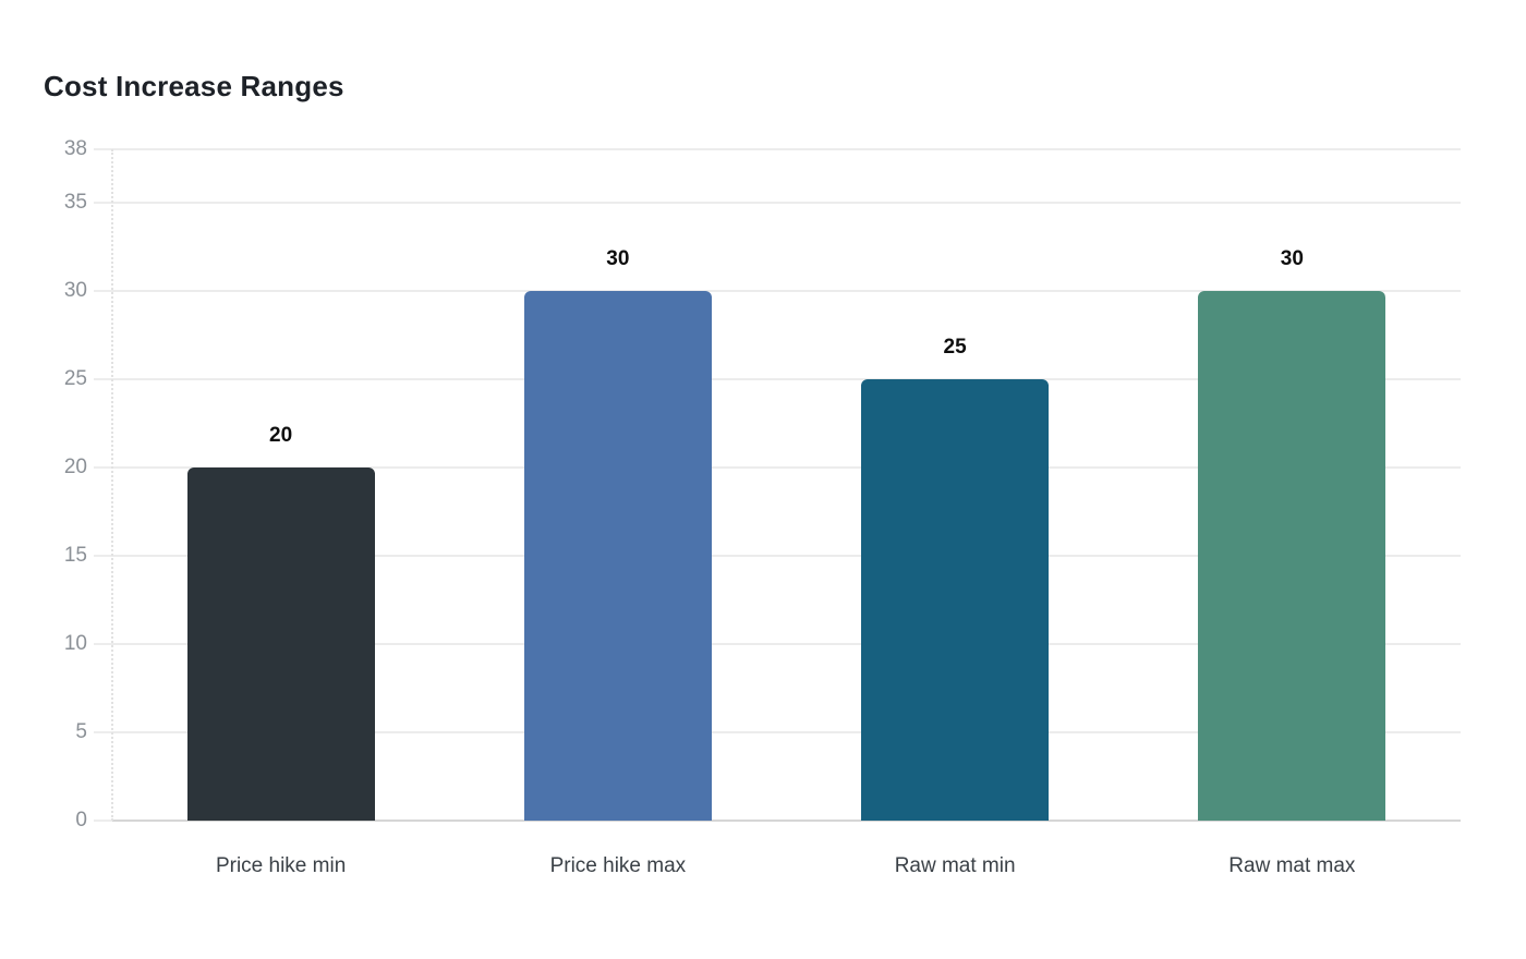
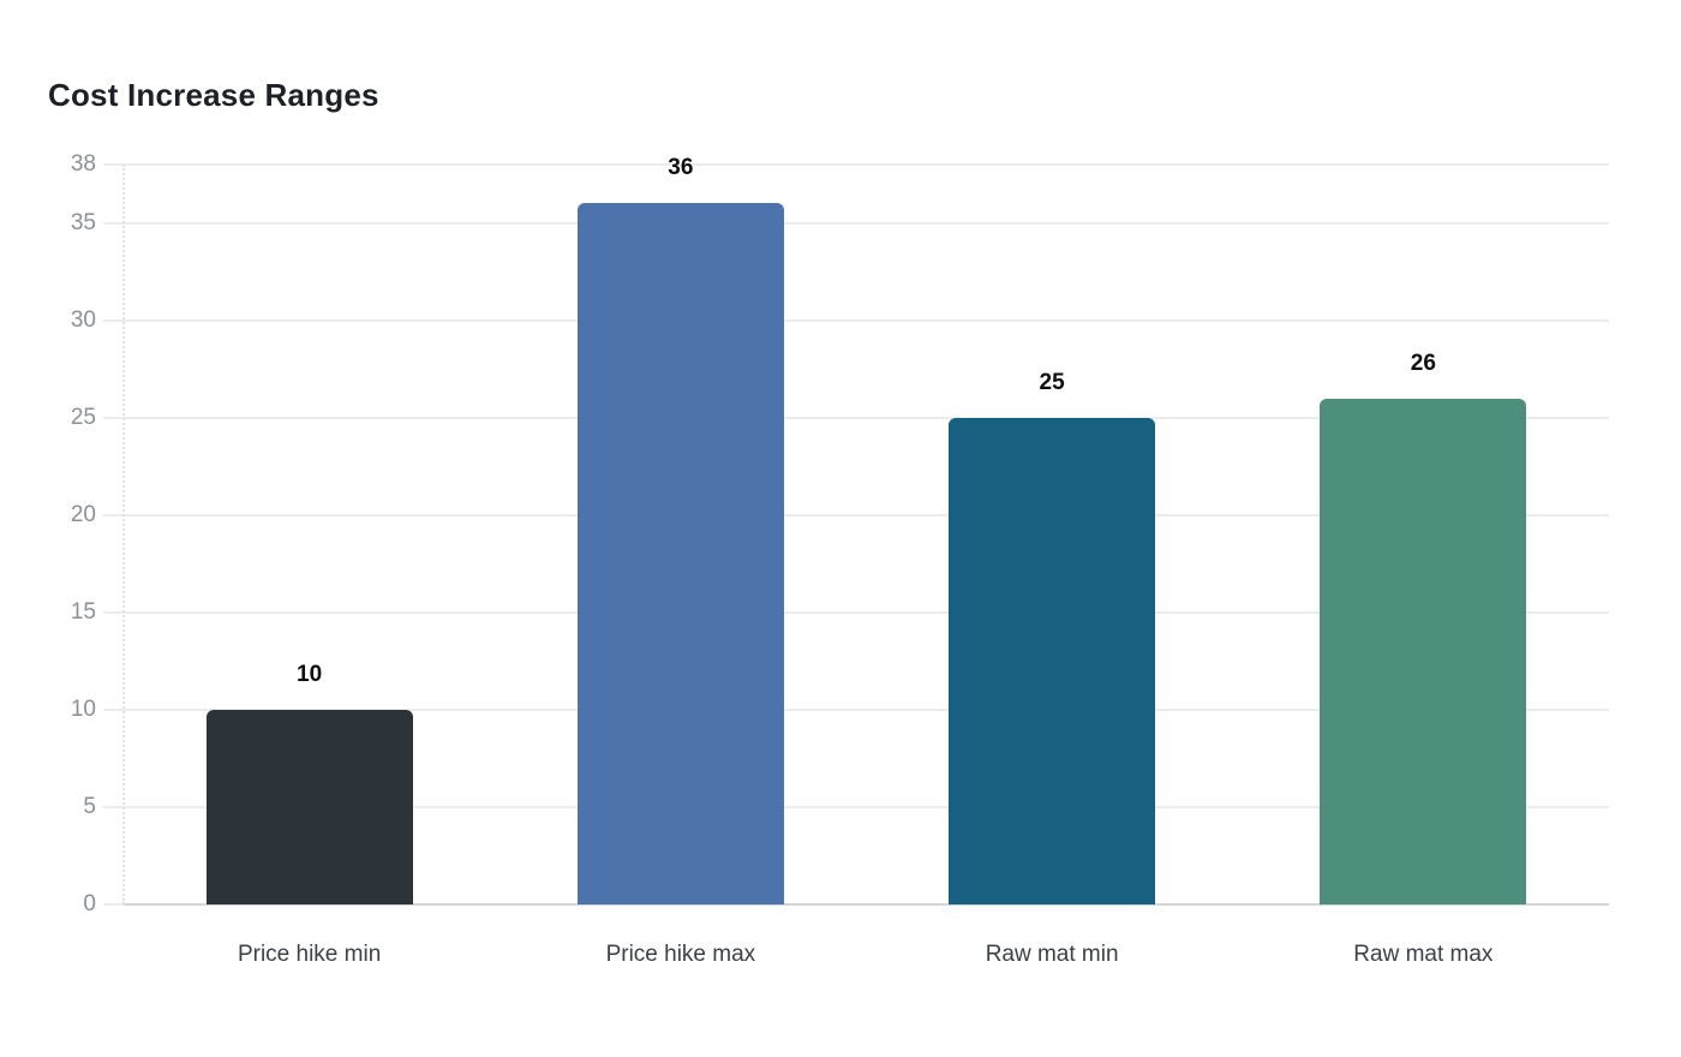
Price hike min: 20 -> 10
Price hike max: 30 -> 36
Raw mat max: 30 -> 26
